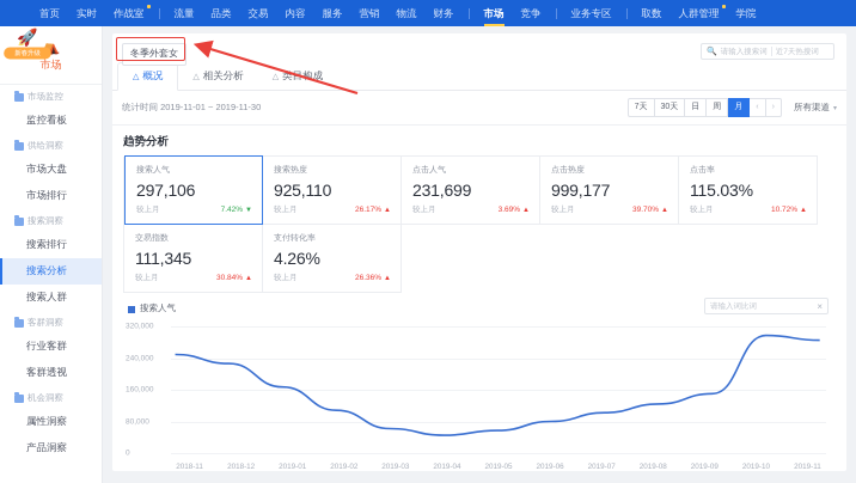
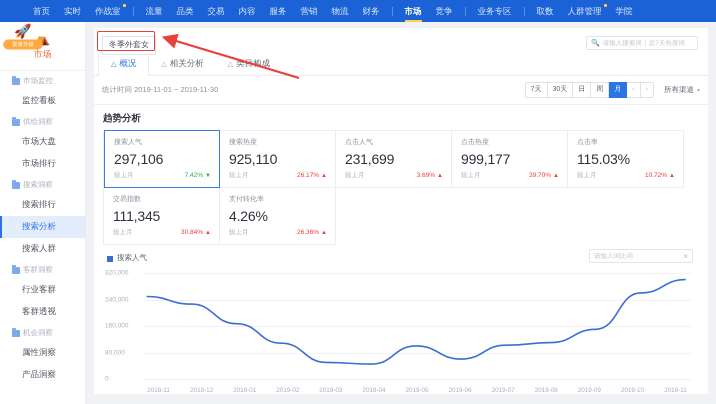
2019-03: 60000 -> 50000
2019-05: 60000 -> 100000
2019-06: 80000 -> 60000
2019-08: 120000 -> 110000
2019-10: 300000 -> 260000
2019-11: 280000 -> 300000
